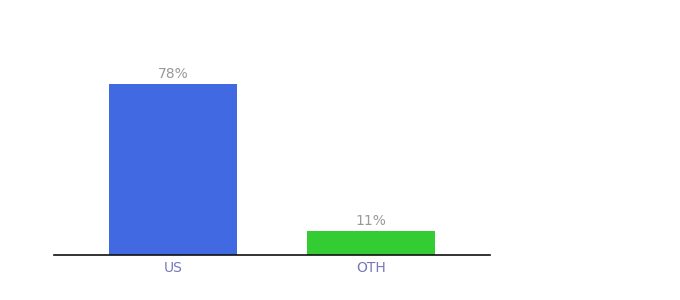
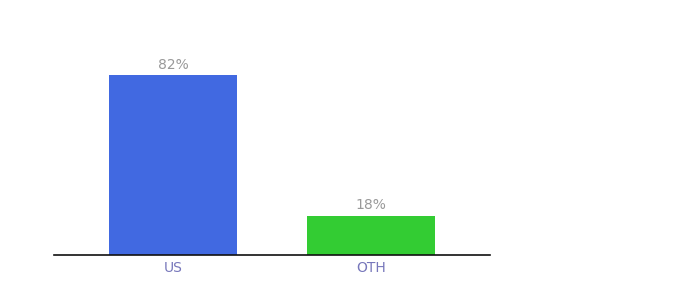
US: 78% -> 82%
OTH: 11% -> 18%
